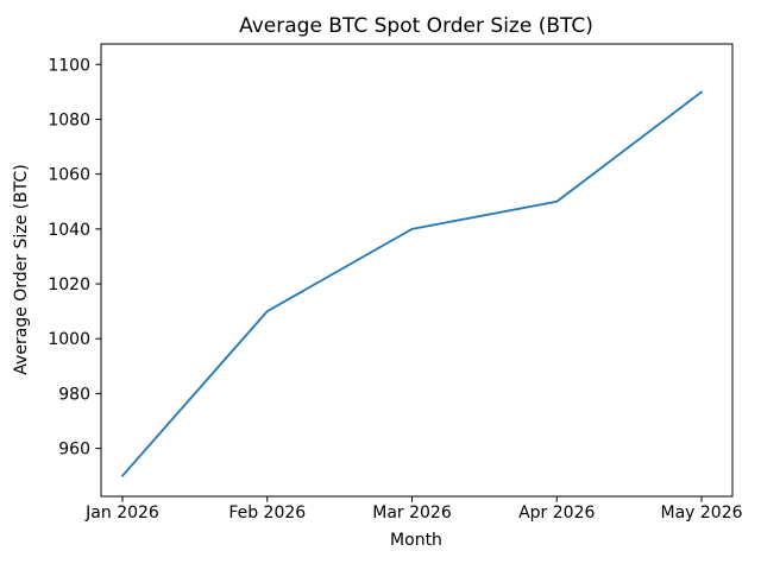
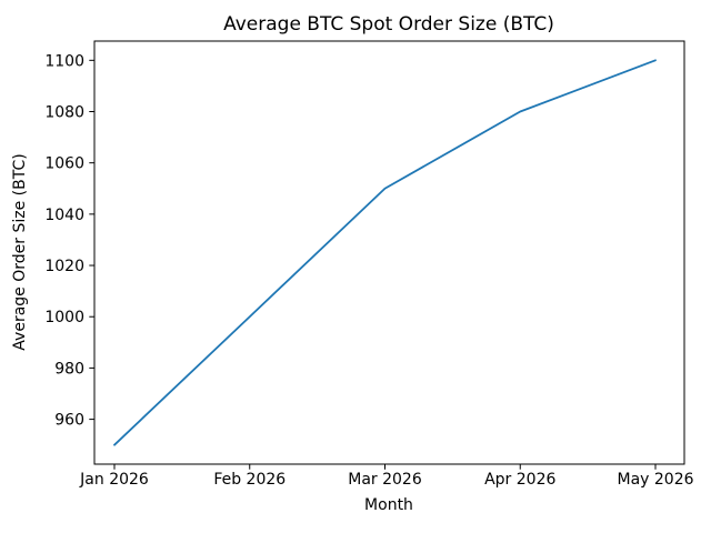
Feb 2026: 1010 -> 1000
Mar 2026: 1040 -> 1050
Apr 2026: 1050 -> 1080
May 2026: 1090 -> 1100
